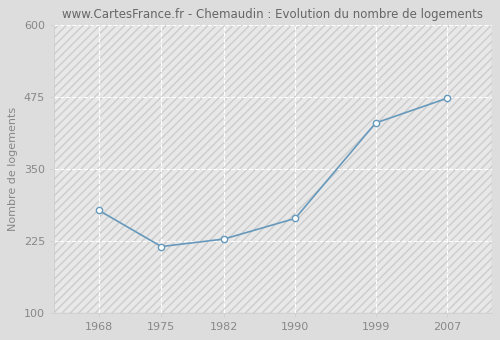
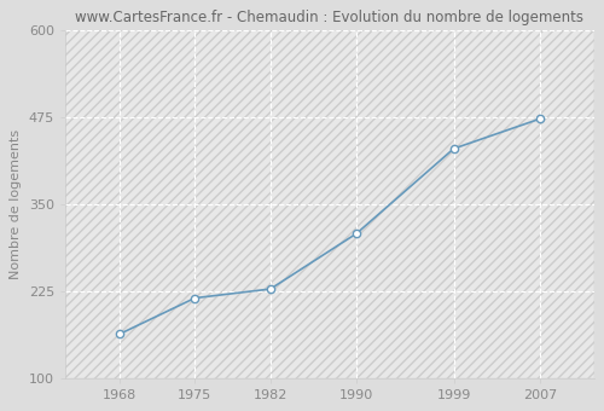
1968: 278 -> 163
1990: 264 -> 308
